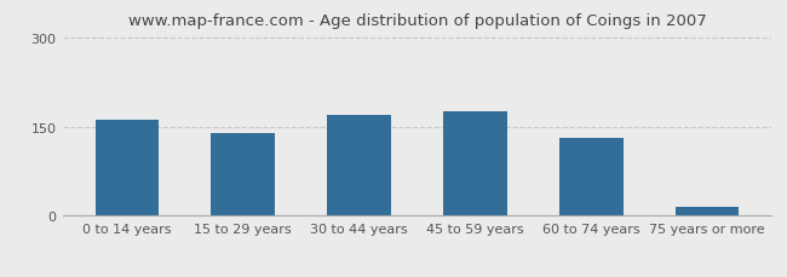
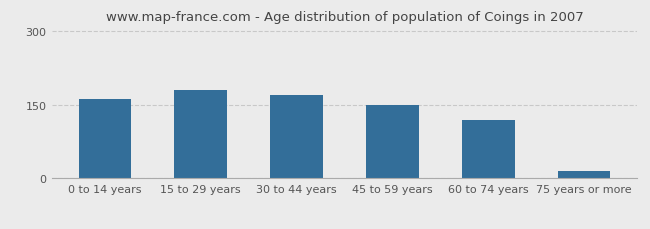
15 to 29 years: 140 -> 180
45 to 59 years: 177 -> 150
60 to 74 years: 132 -> 120
